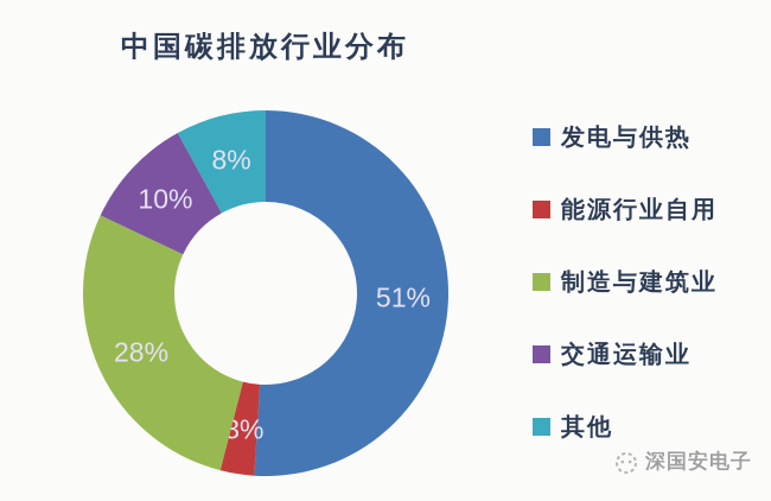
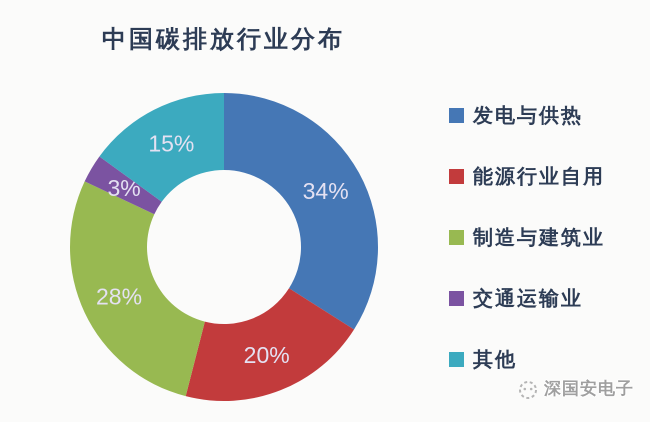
发电与供热: 51% -> 34%
能源行业自用: 3% -> 20%
交通运输业: 10% -> 3%
其他: 8% -> 15%
